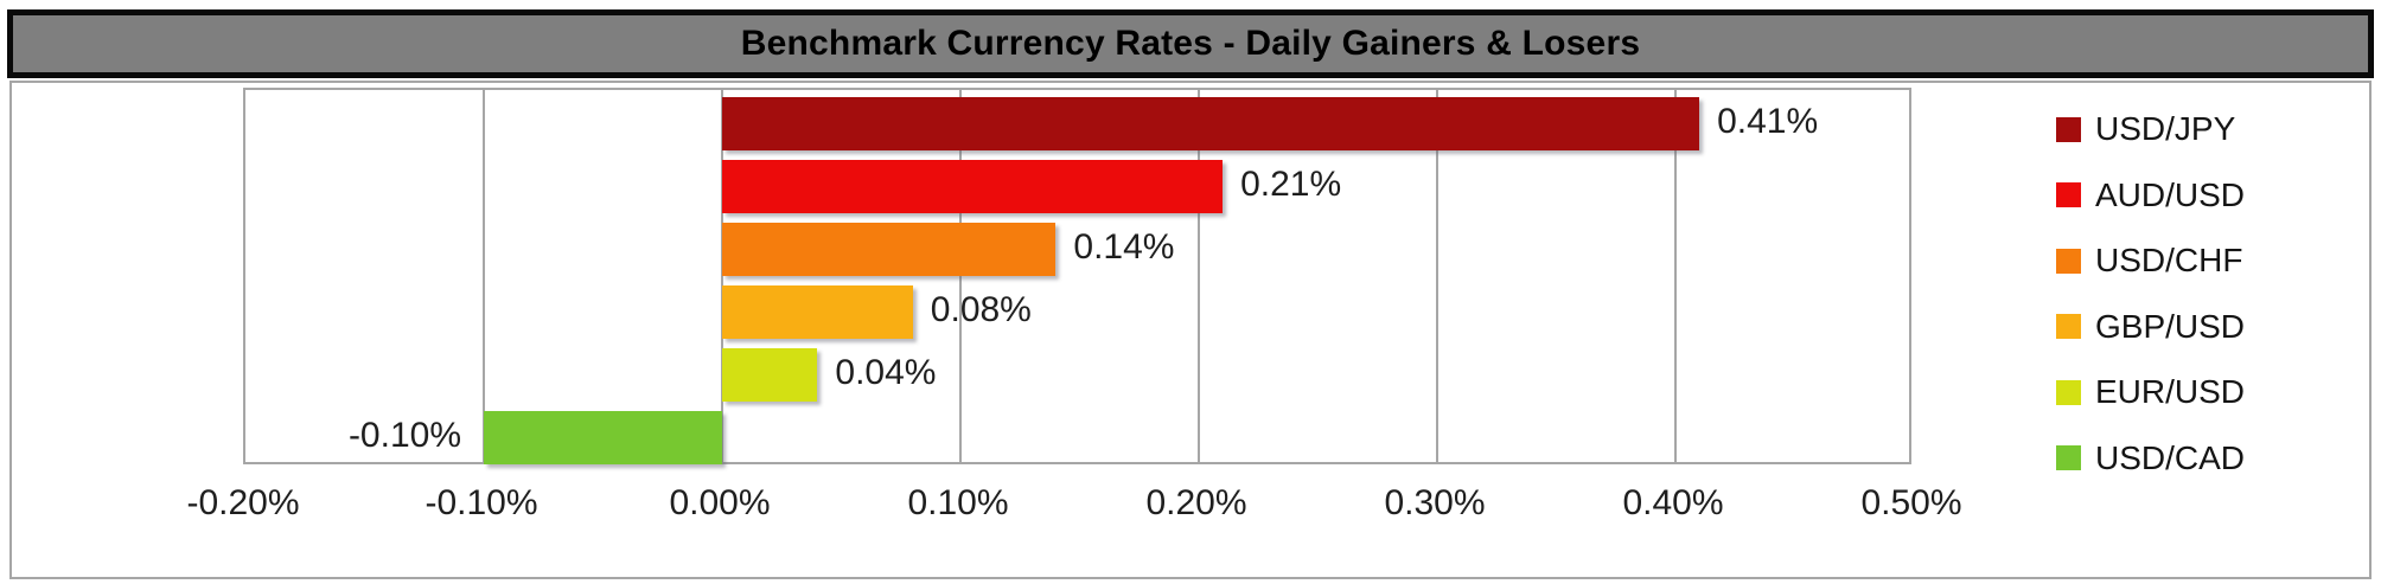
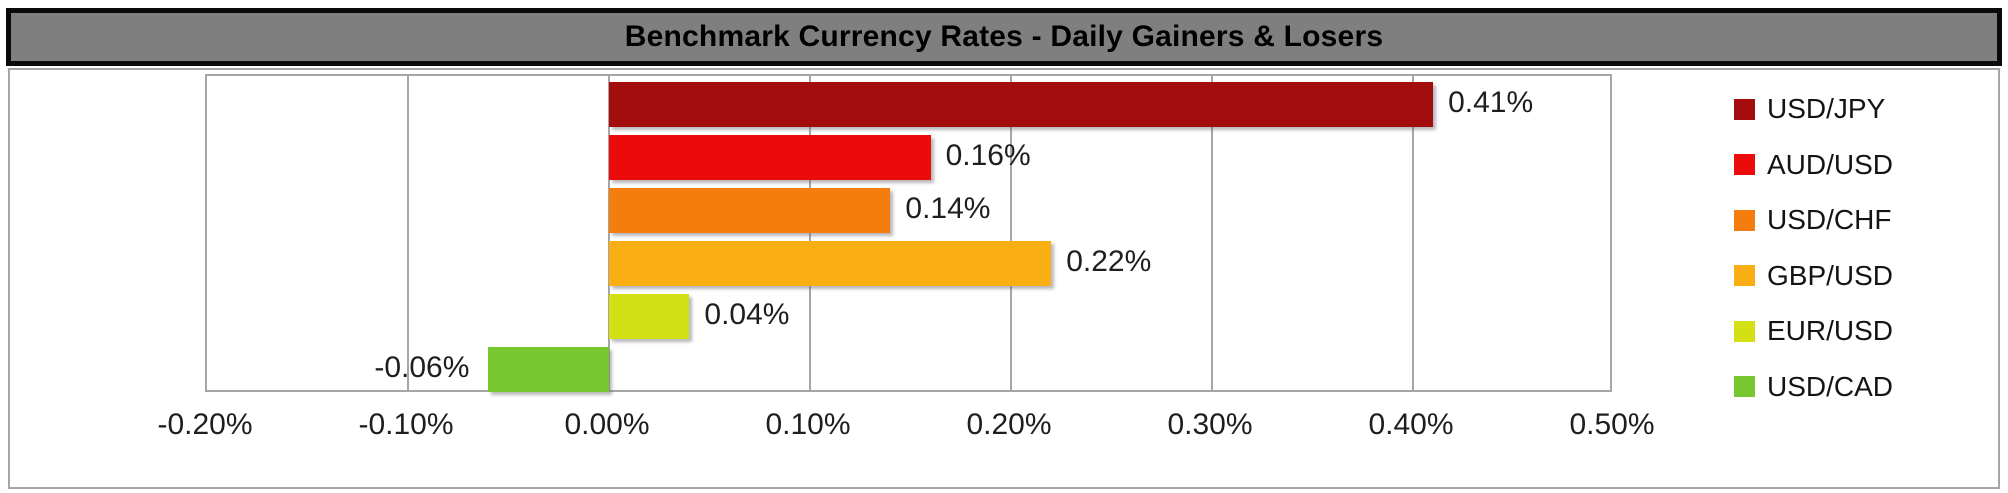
AUD/USD: 0.21% -> 0.16%
GBP/USD: 0.08% -> 0.22%
USD/CAD: -0.10% -> -0.06%
